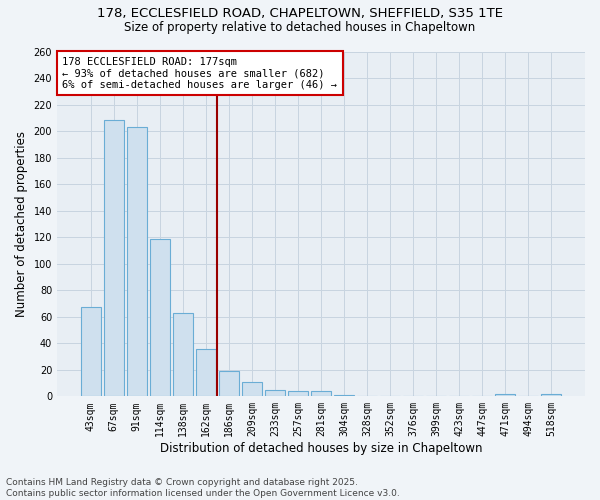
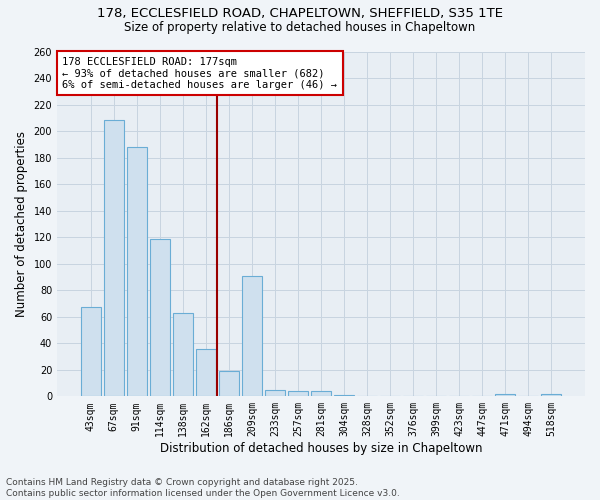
91sqm: 203 -> 188
209sqm: 11 -> 91
